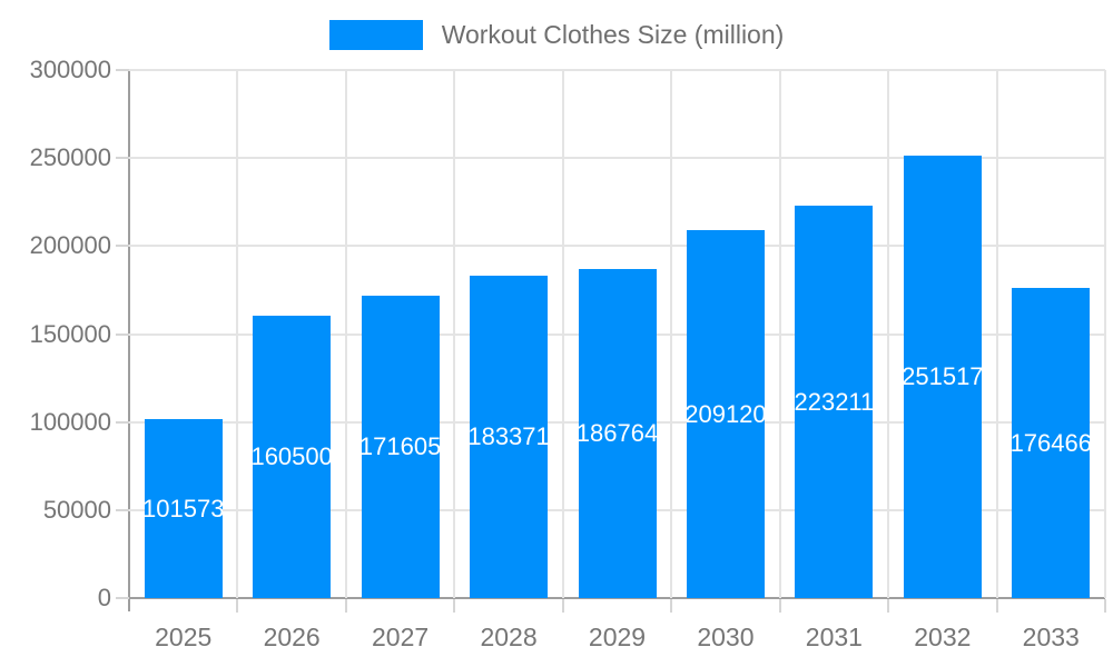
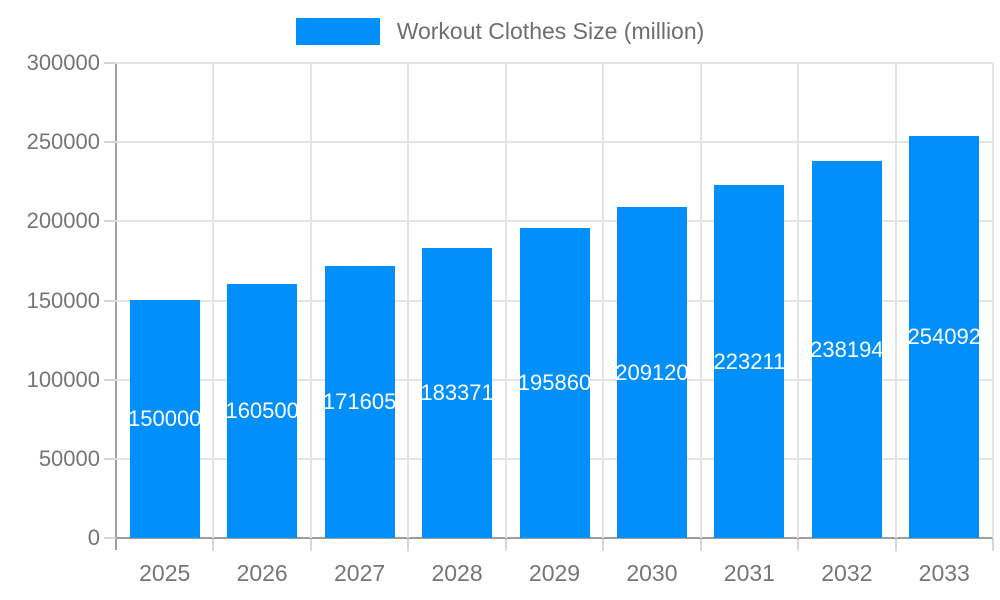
2025: 101573 -> 150000
2029: 186764 -> 195860
2032: 251517 -> 238194
2033: 176466 -> 254092
